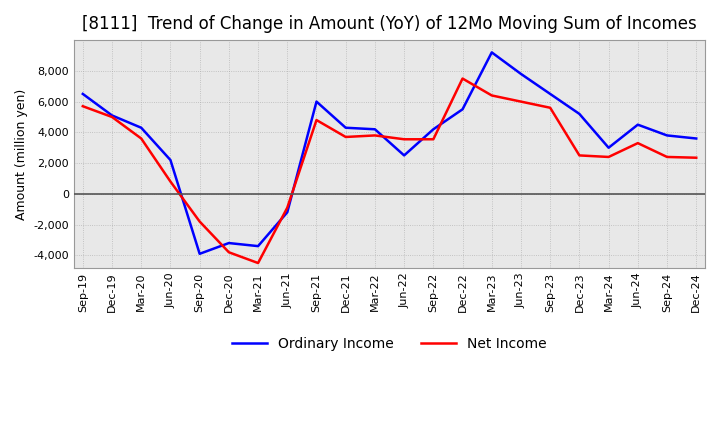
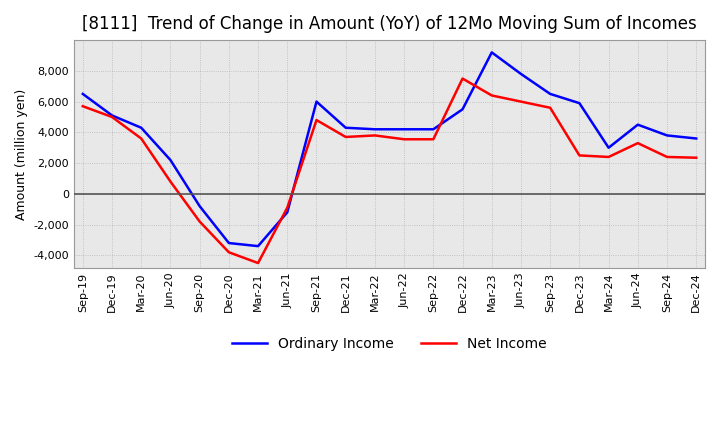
Ordinary Income/Sep-20: -3,900 -> -800
Ordinary Income/Jun-22: 2,500 -> 4,200
Ordinary Income/Dec-23: 5,200 -> 5,900
